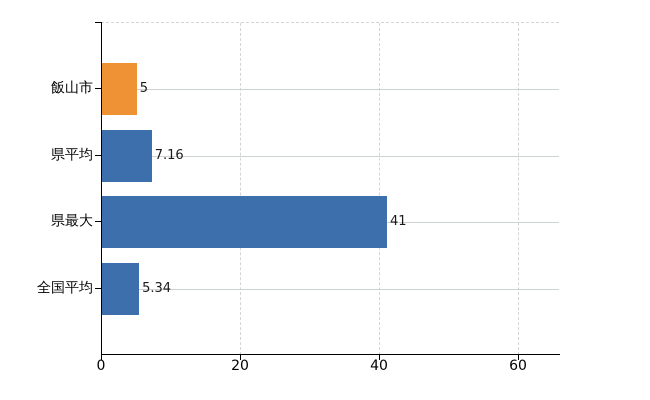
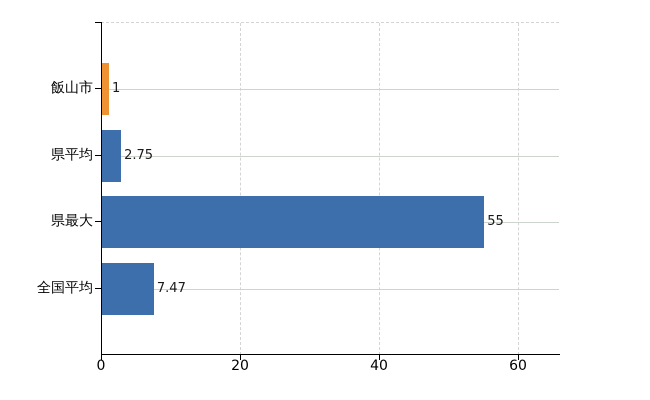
飯山市: 5 -> 1
県平均: 7.16 -> 2.75
県最大: 41 -> 55
全国平均: 5.34 -> 7.47
